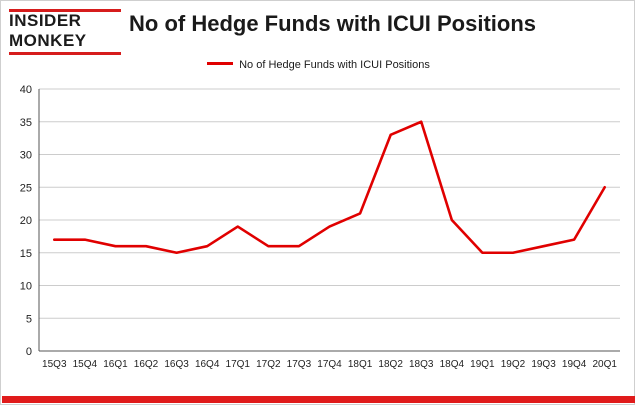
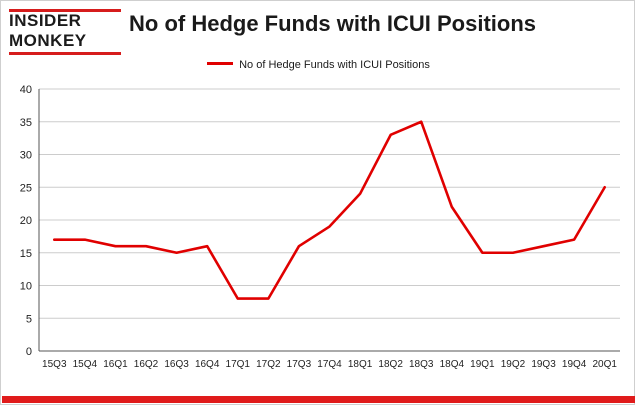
17Q1: 19 -> 8
17Q2: 16 -> 8
18Q1: 21 -> 24
18Q4: 20 -> 22
